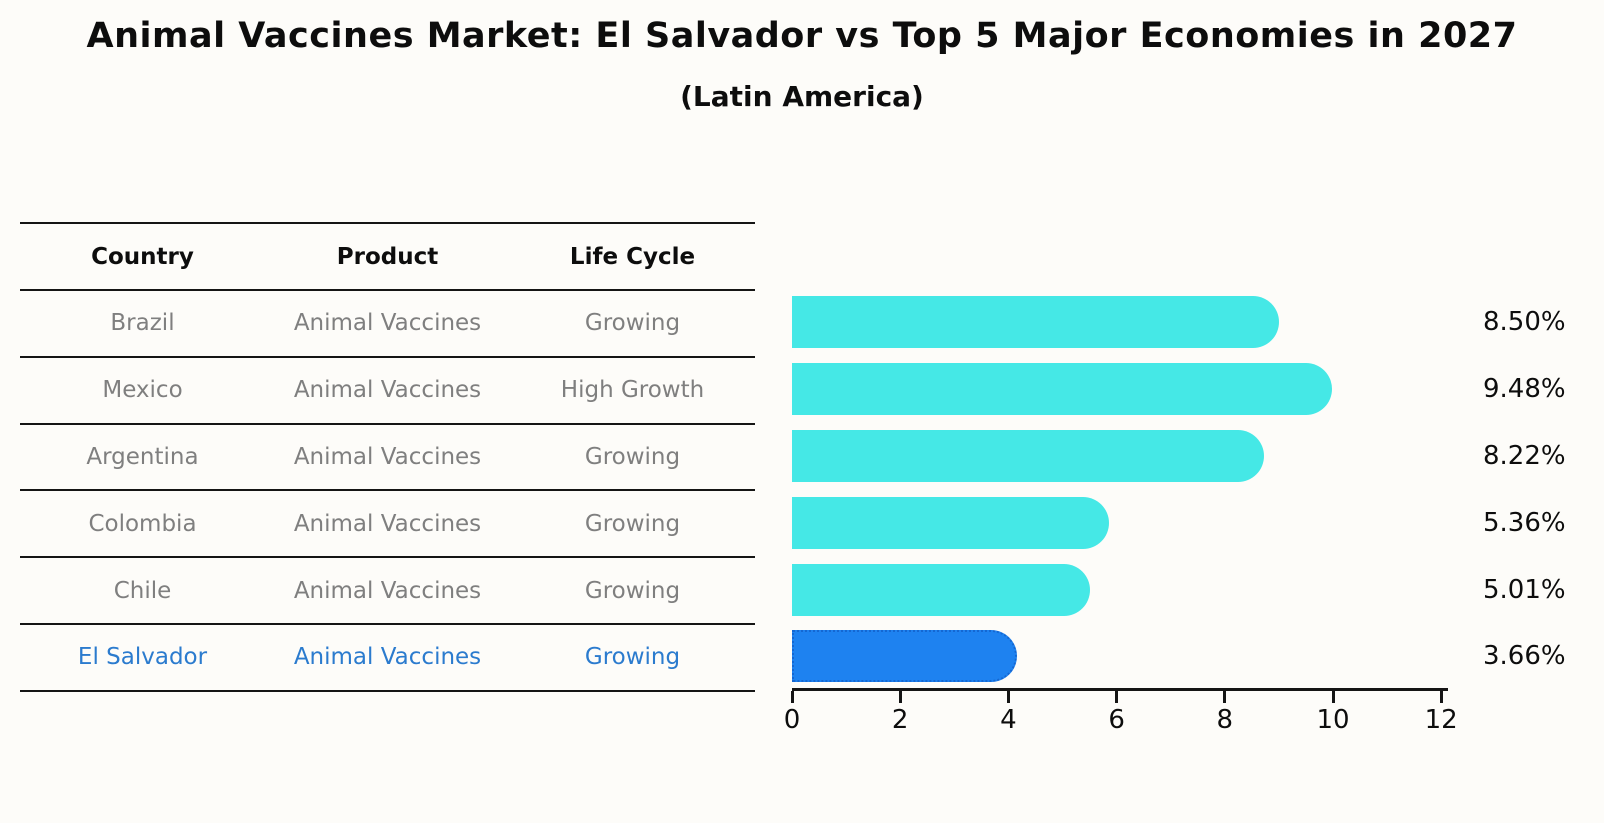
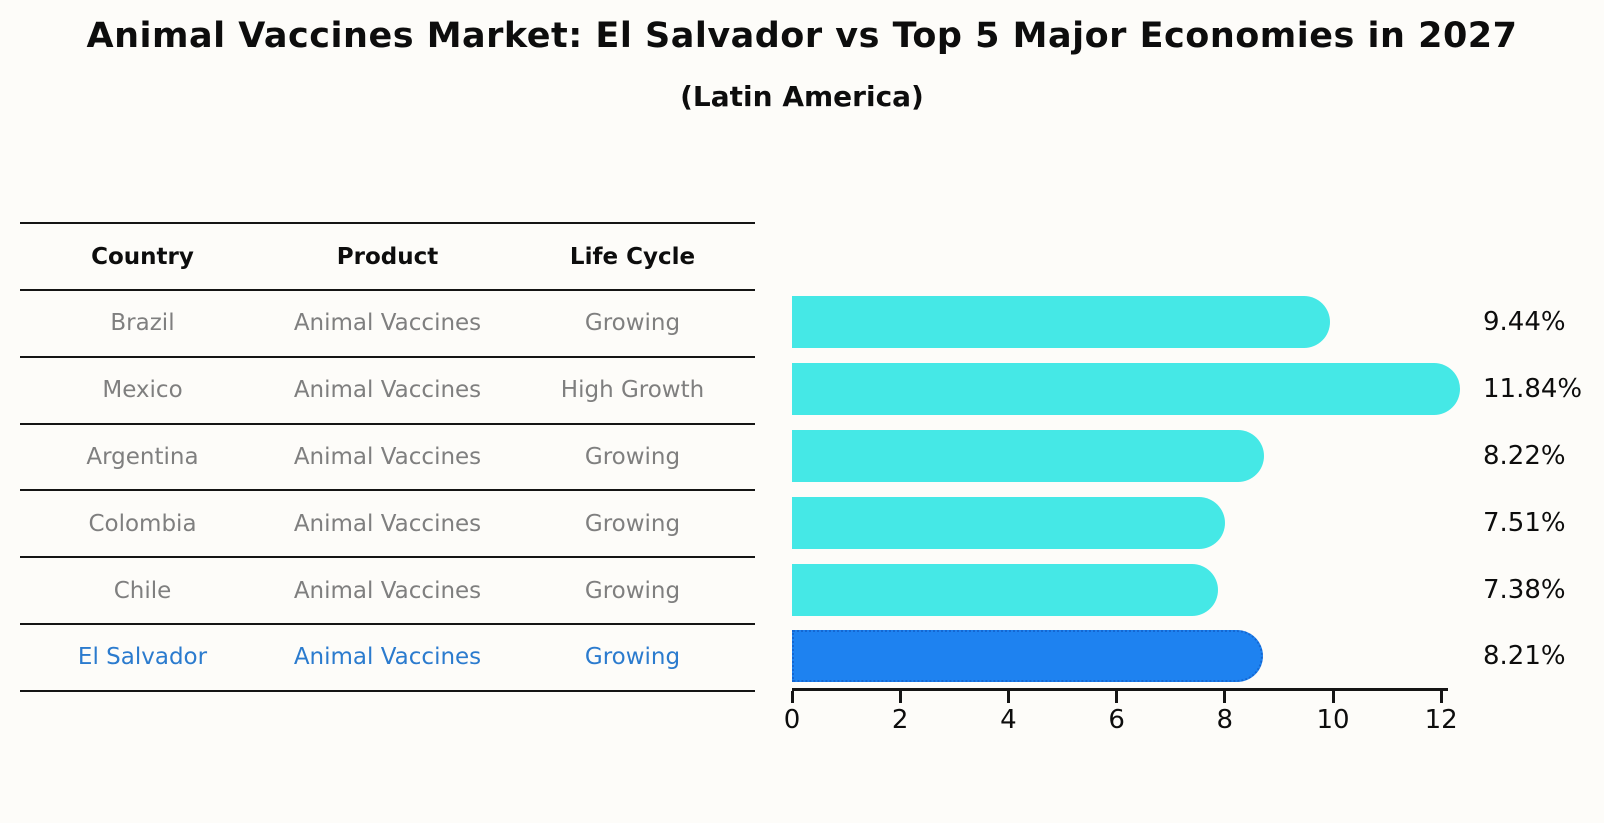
Brazil: 8.50% -> 9.44%
Mexico: 9.48% -> 11.84%
Colombia: 5.36% -> 7.51%
Chile: 5.01% -> 7.38%
El Salvador: 3.66% -> 8.21%
